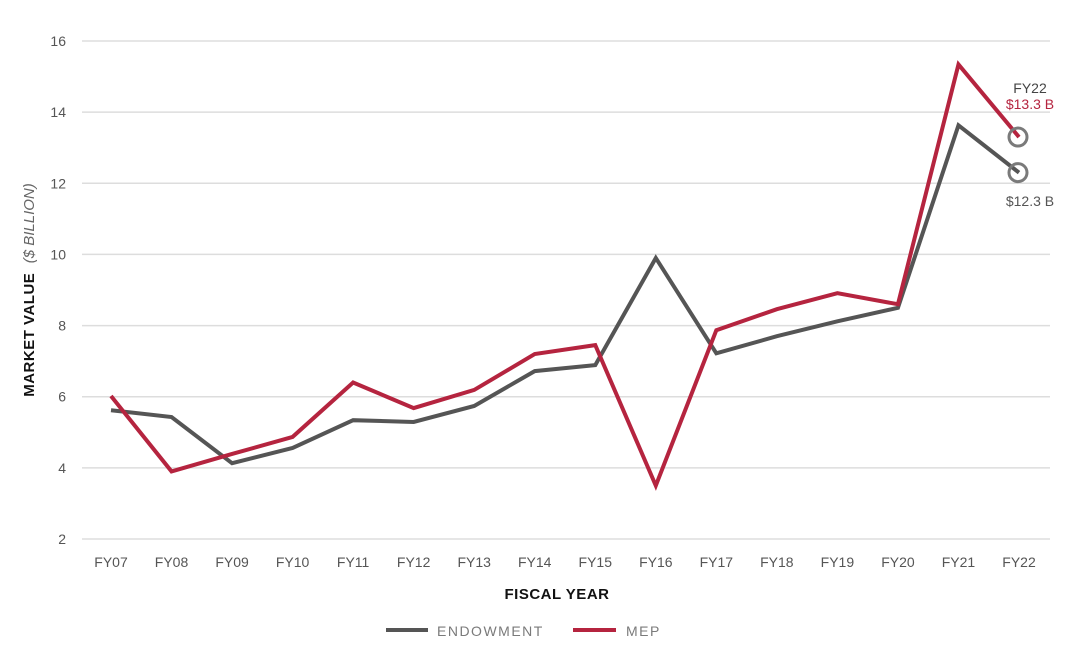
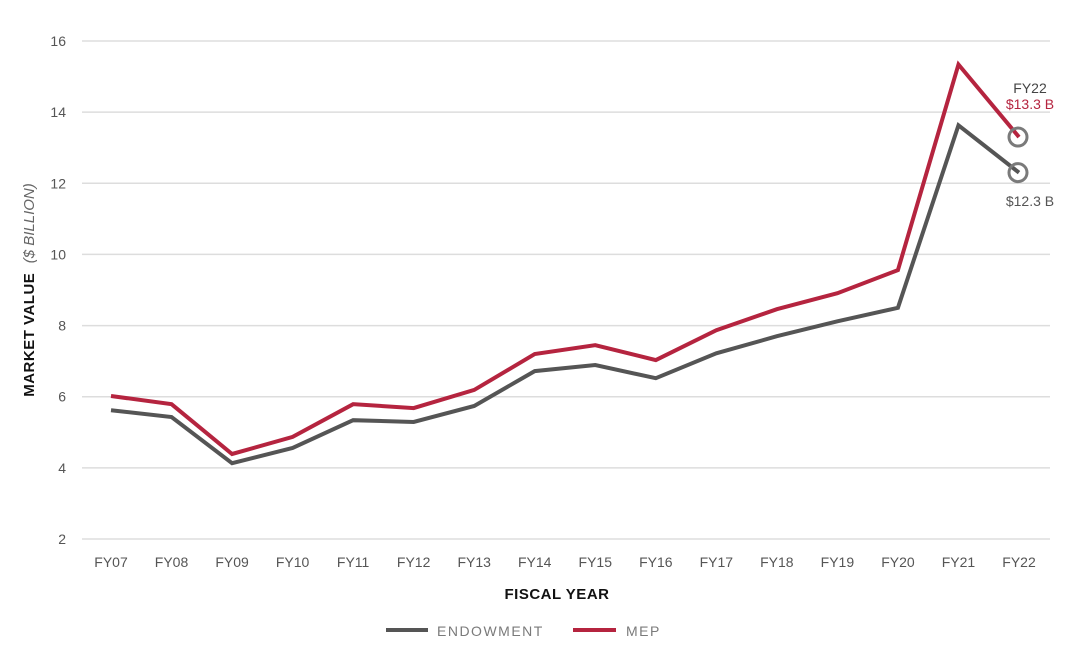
MEP/FY08: 3.9 -> 5.8
MEP/FY11: 6.4 -> 5.8
ENDOWMENT/FY16: 9.9 -> 6.5
MEP/FY16: 3.5 -> 7.0
MEP/FY20: 8.6 -> 9.6
